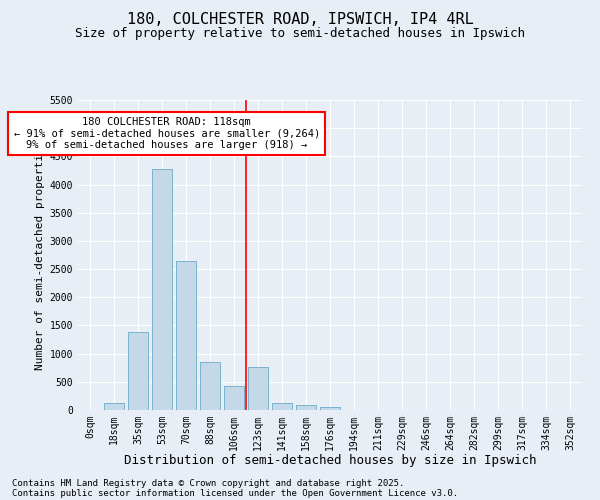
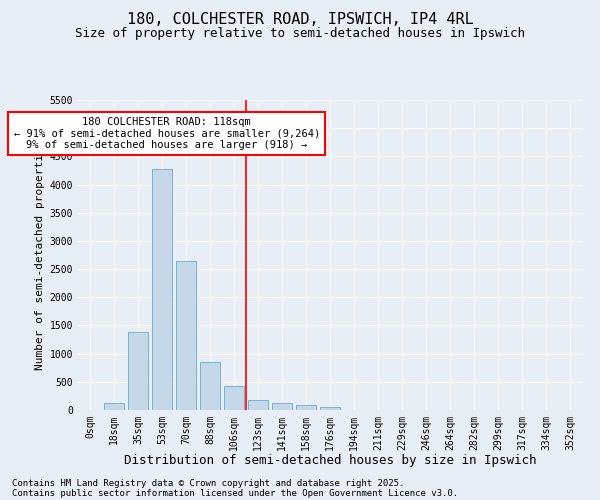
123sqm: 760 -> 180
